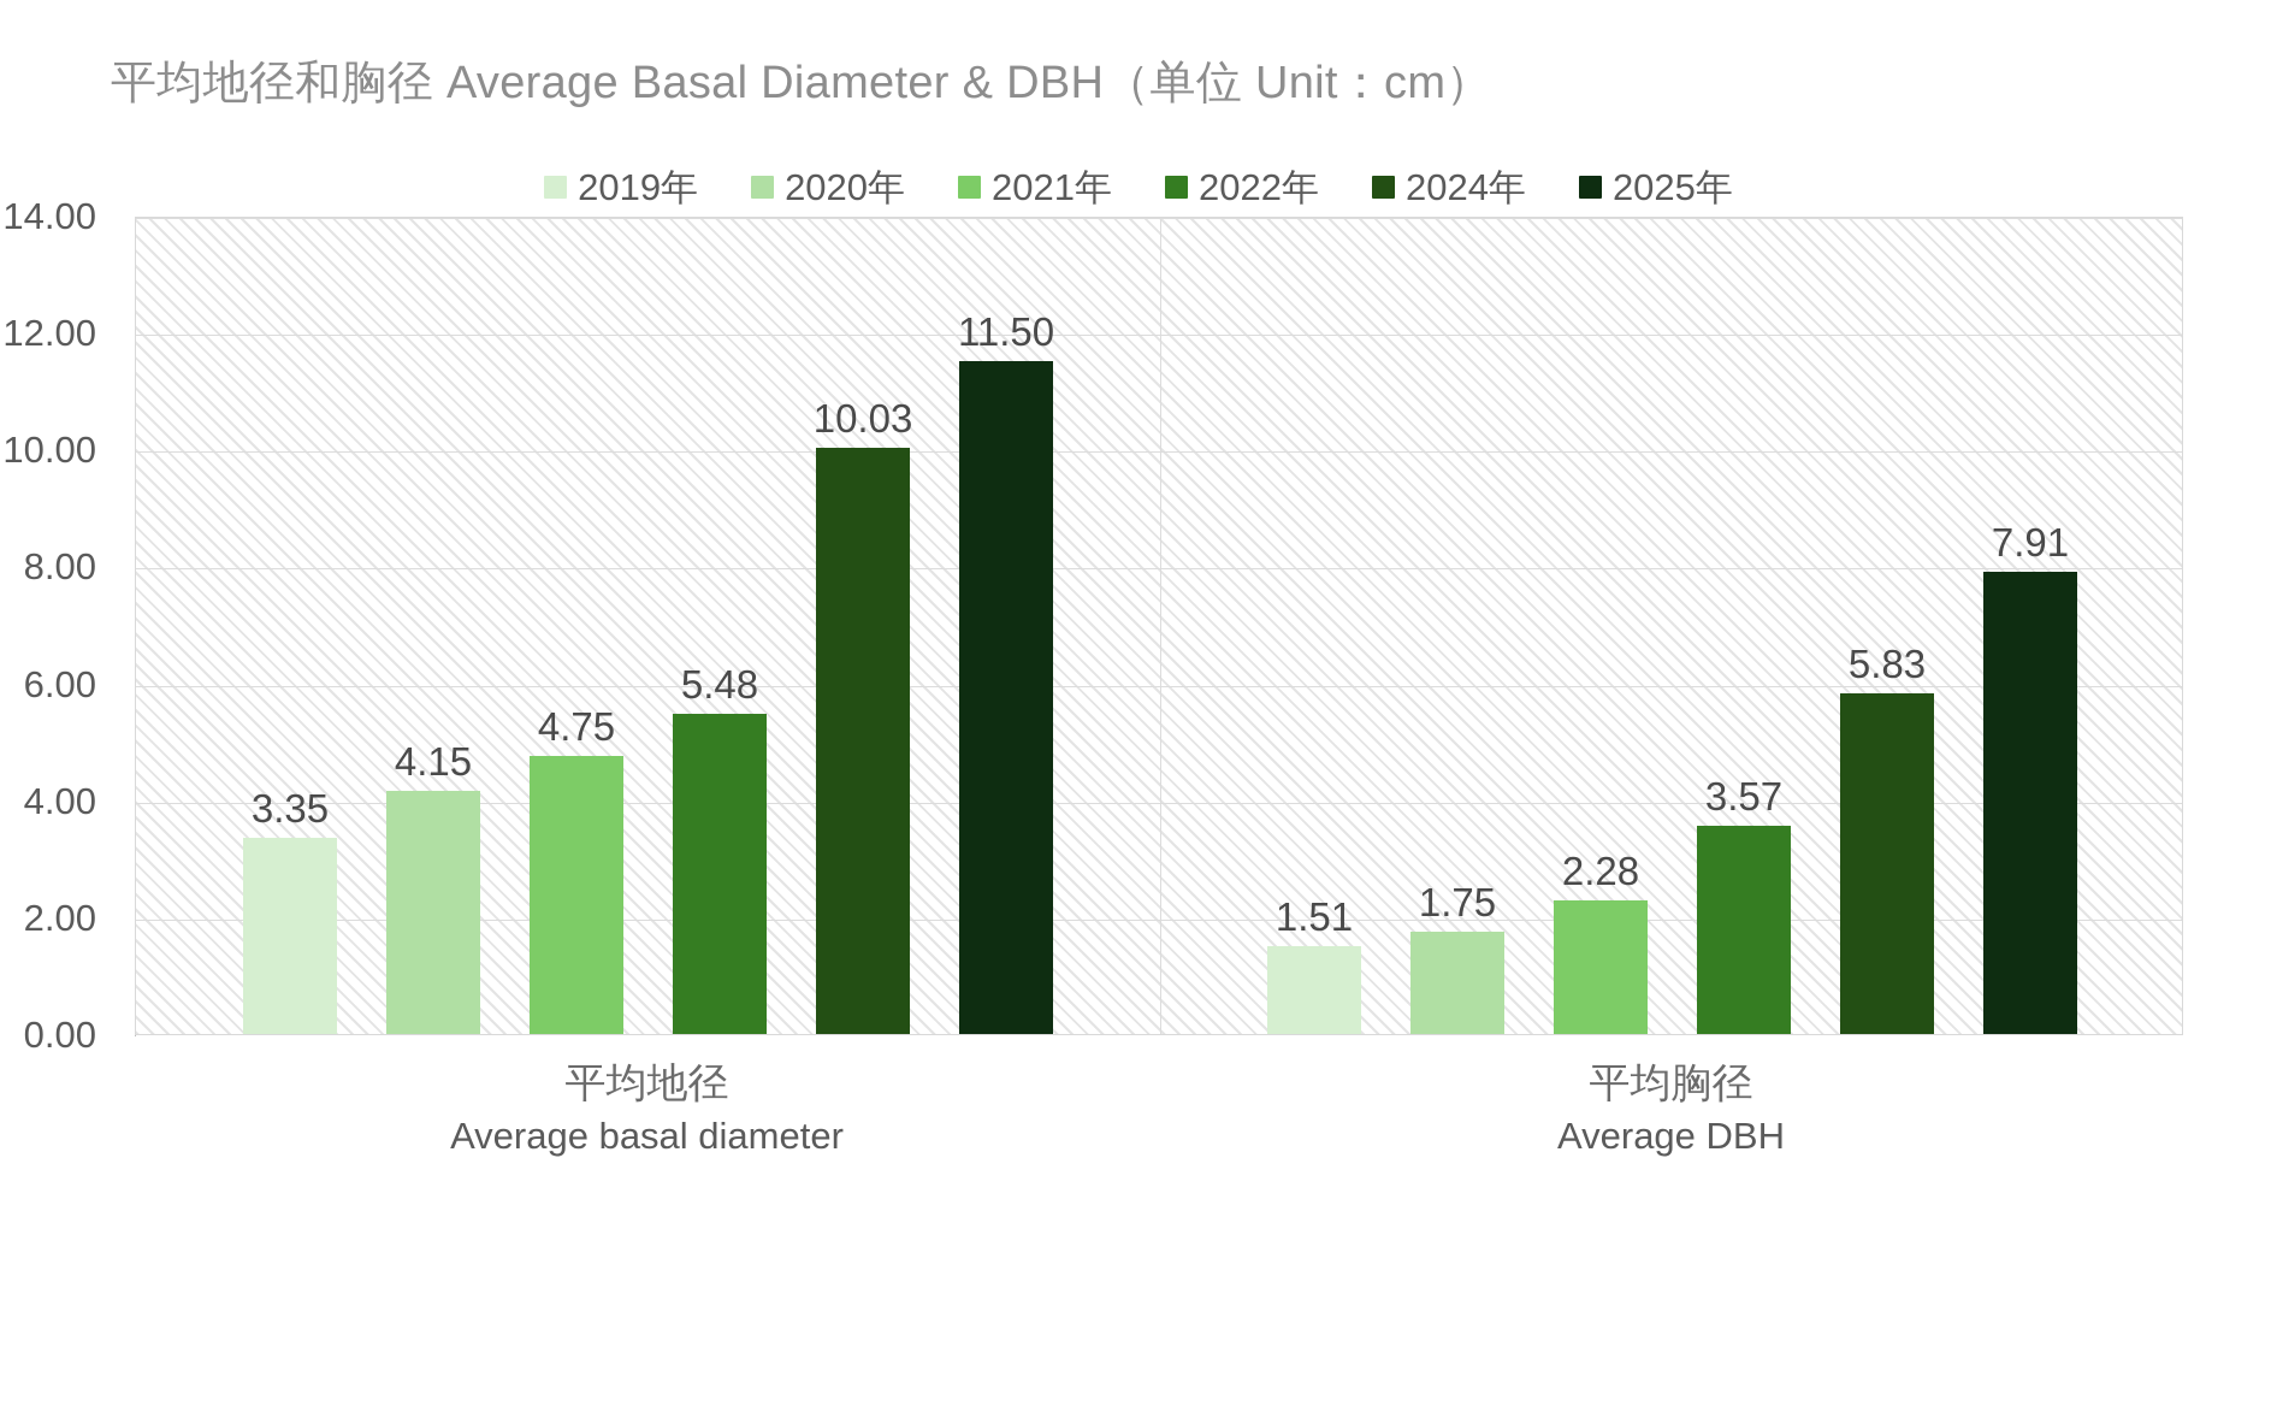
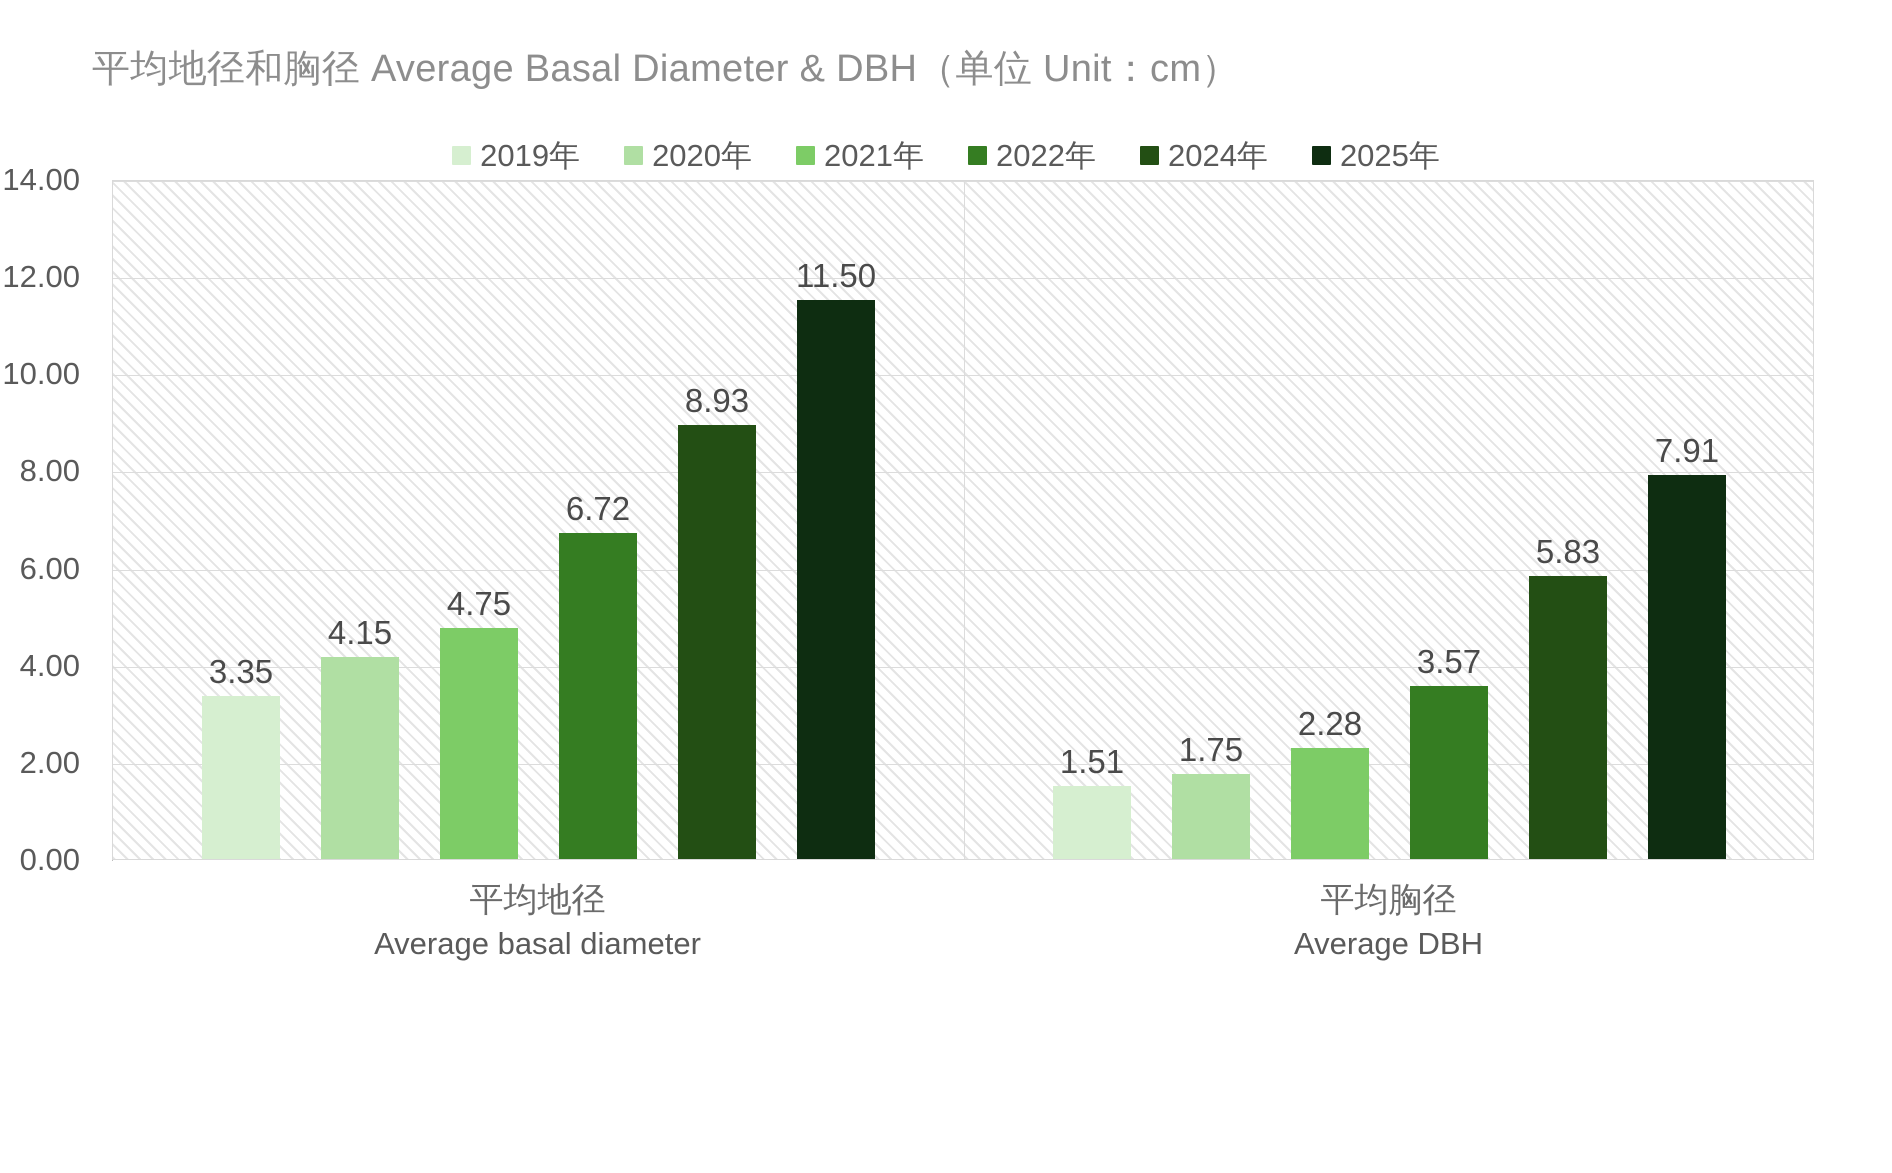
2022年/平均地径 Average basal diameter: 5.48 -> 6.72
2024年/平均地径 Average basal diameter: 10.03 -> 8.93
